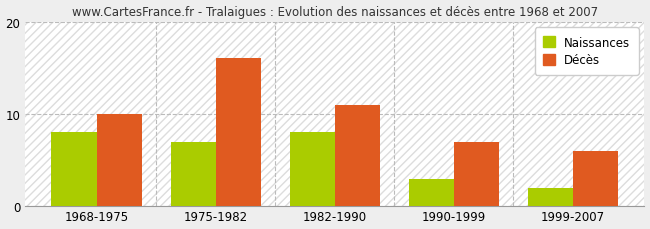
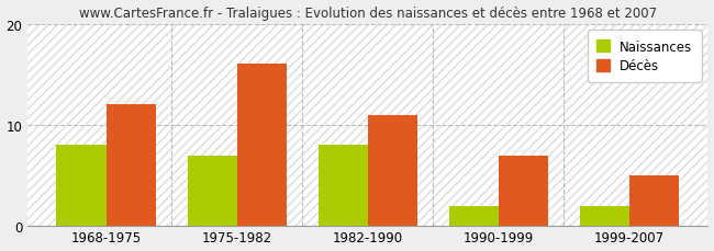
Décès/1968-1975: 10 -> 12
Naissances/1990-1999: 3 -> 2
Décès/1999-2007: 6 -> 5
